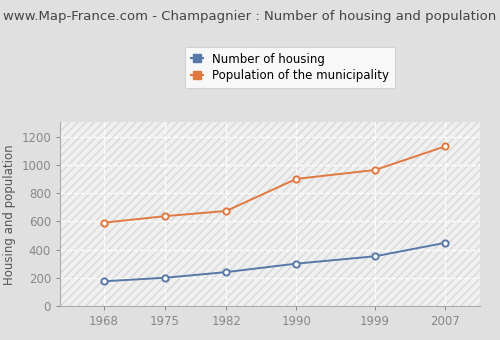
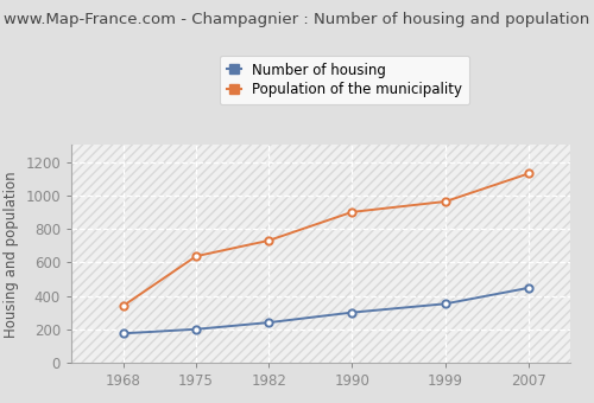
Population of the municipality/1968: 590 -> 340
Population of the municipality/1982: 670 -> 730
